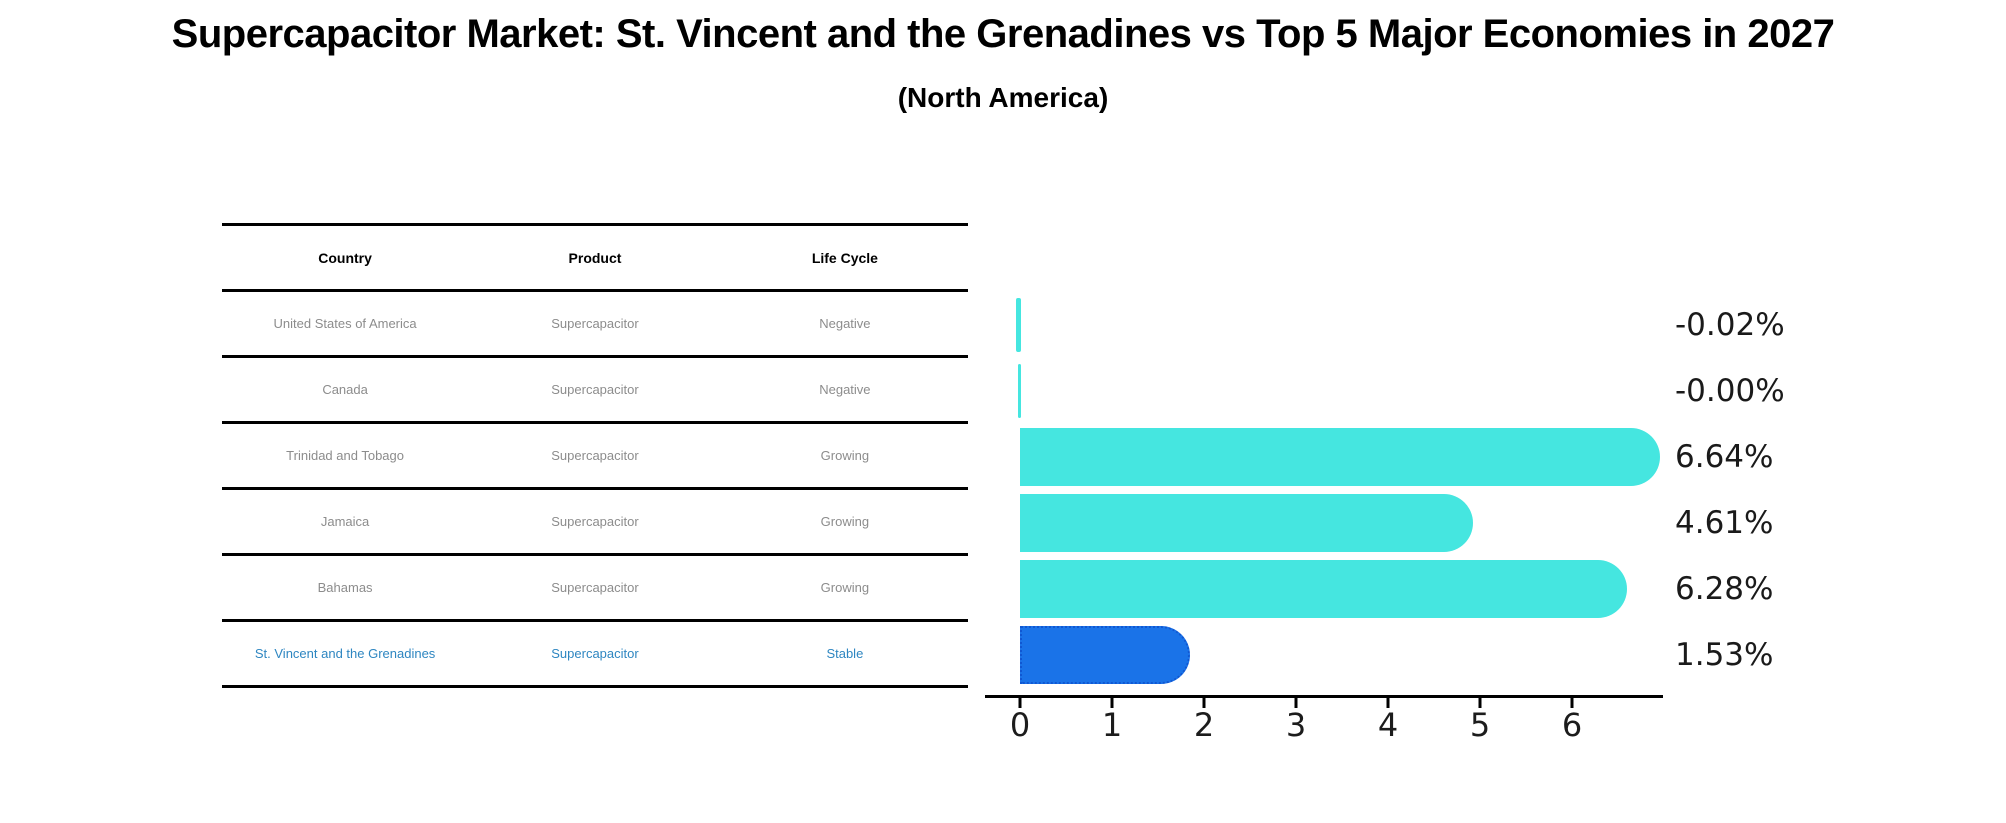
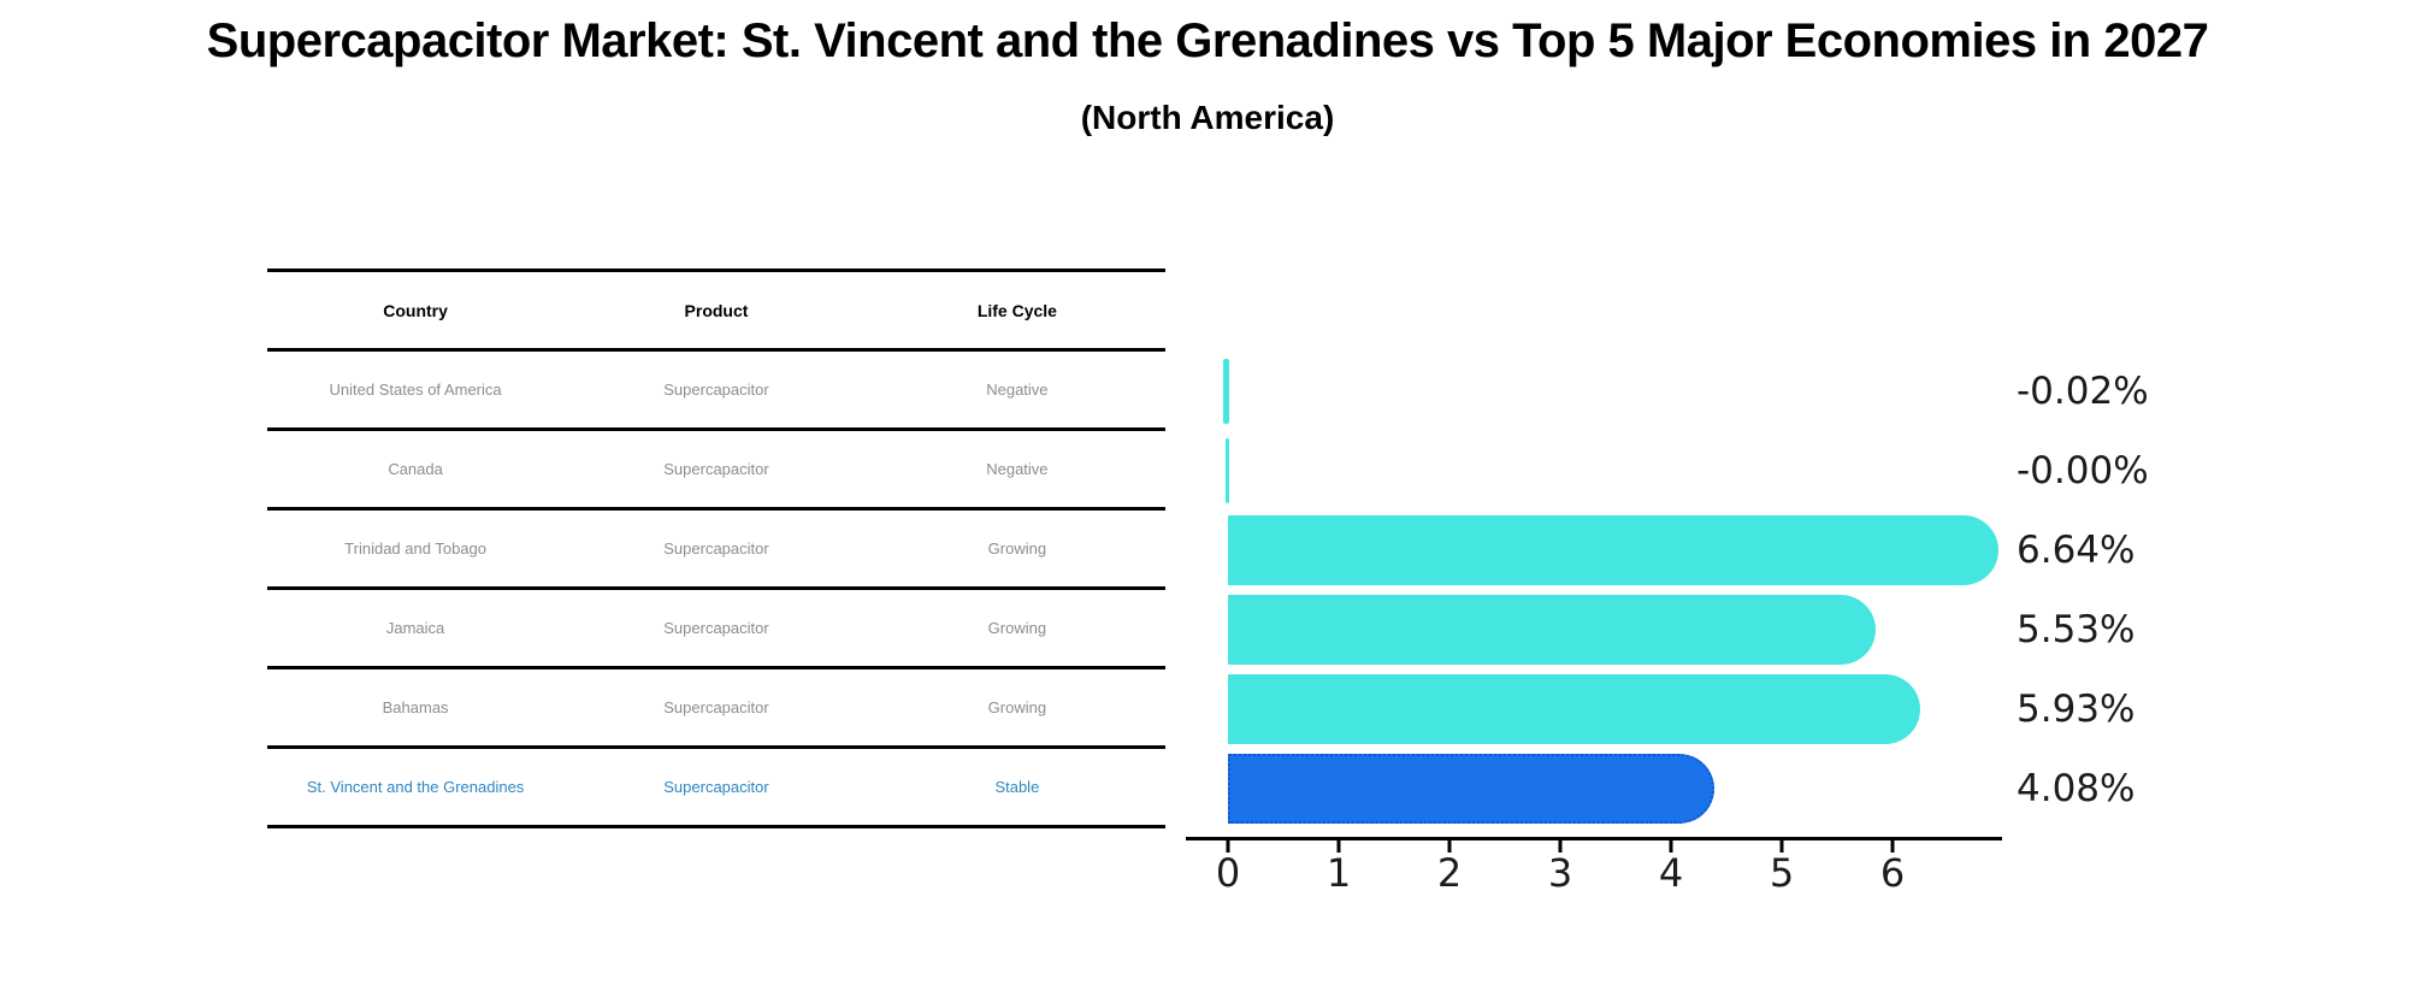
Jamaica: 4.61% -> 5.53%
Bahamas: 6.28% -> 5.93%
St. Vincent and the Grenadines: 1.53% -> 4.08%
